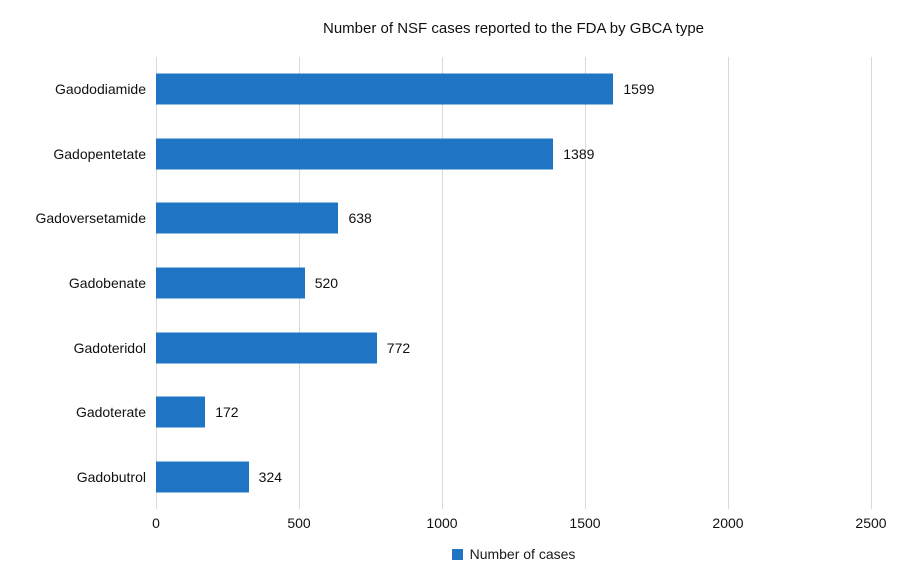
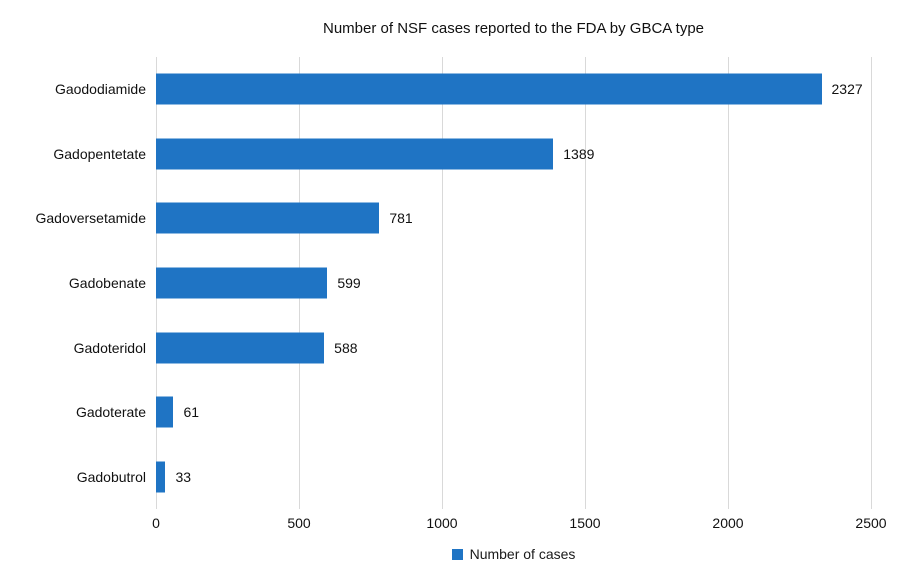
Gaododiamide: 1599 -> 2327
Gadoversetamide: 638 -> 781
Gadobenate: 520 -> 599
Gadoteridol: 772 -> 588
Gadoterate: 172 -> 61
Gadobutrol: 324 -> 33
